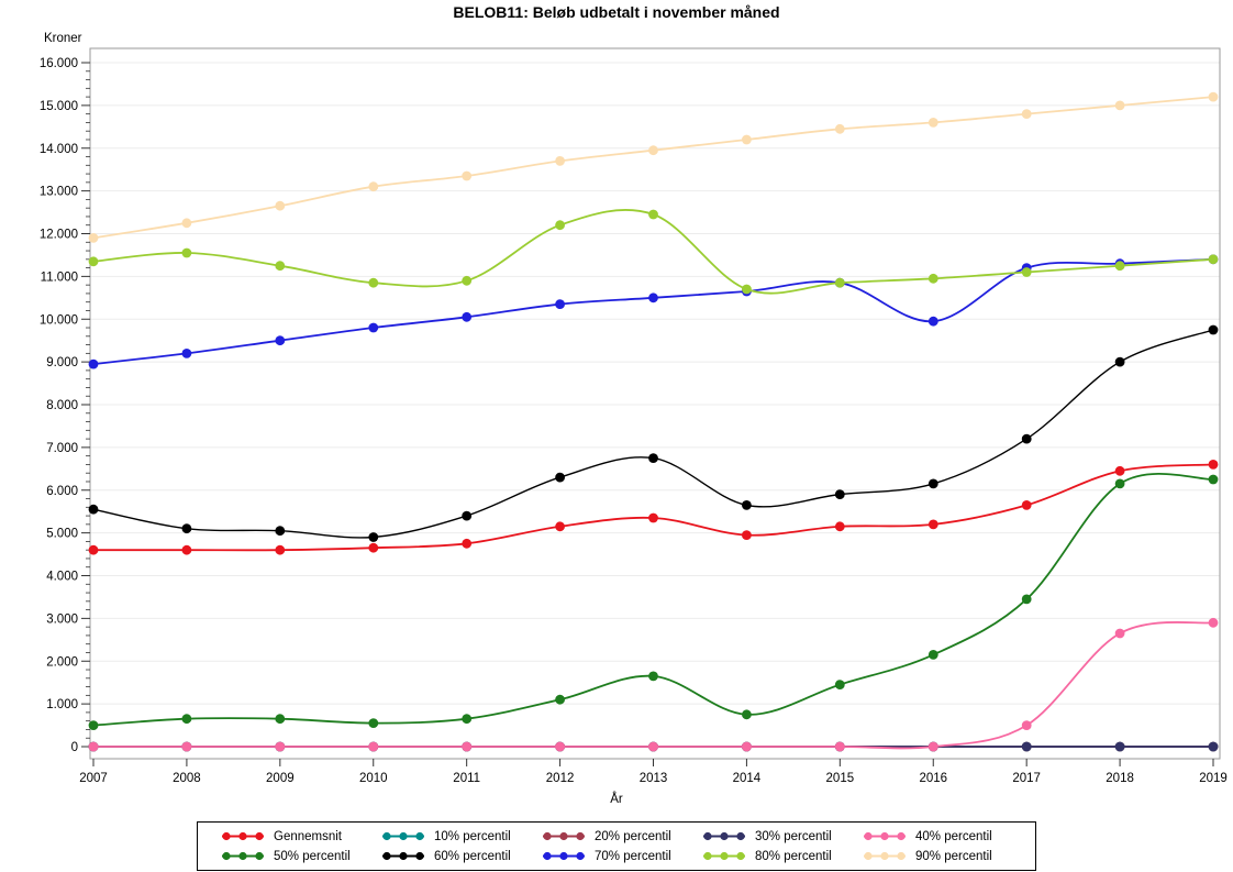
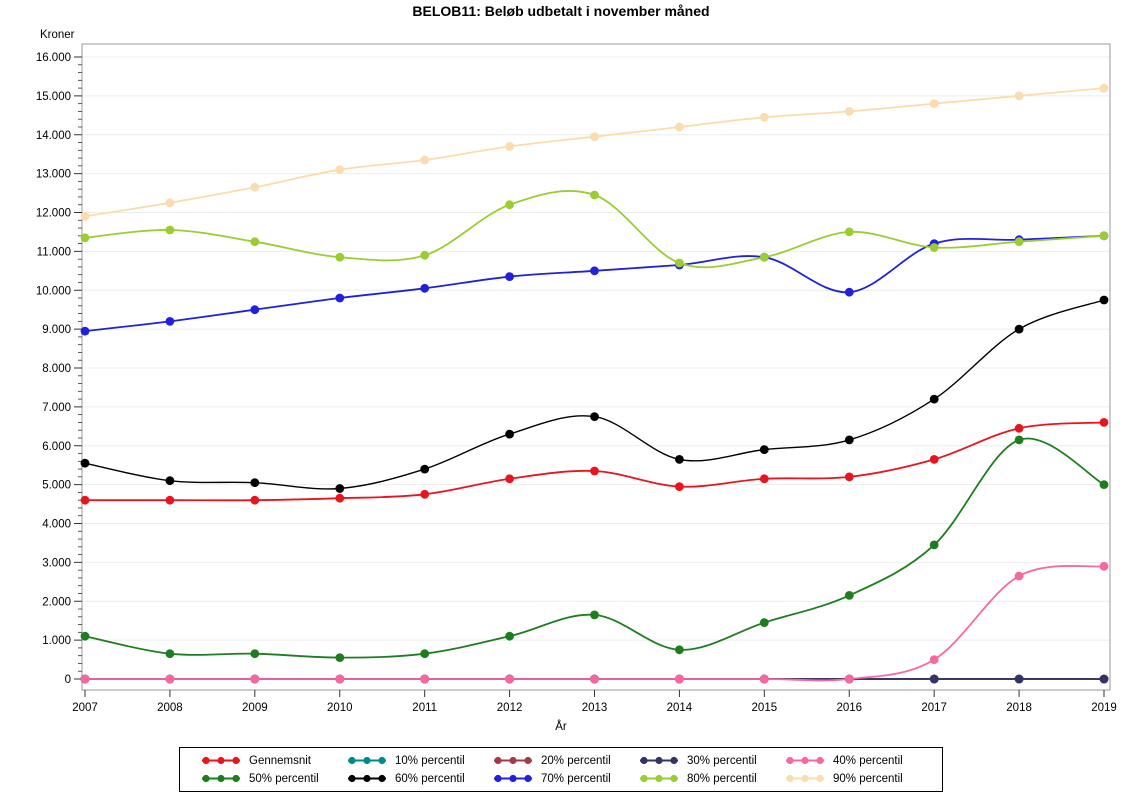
50% percentil/2007: 500 -> 1100
80% percentil/2016: 11000 -> 11500
50% percentil/2019: 6200 -> 5000
